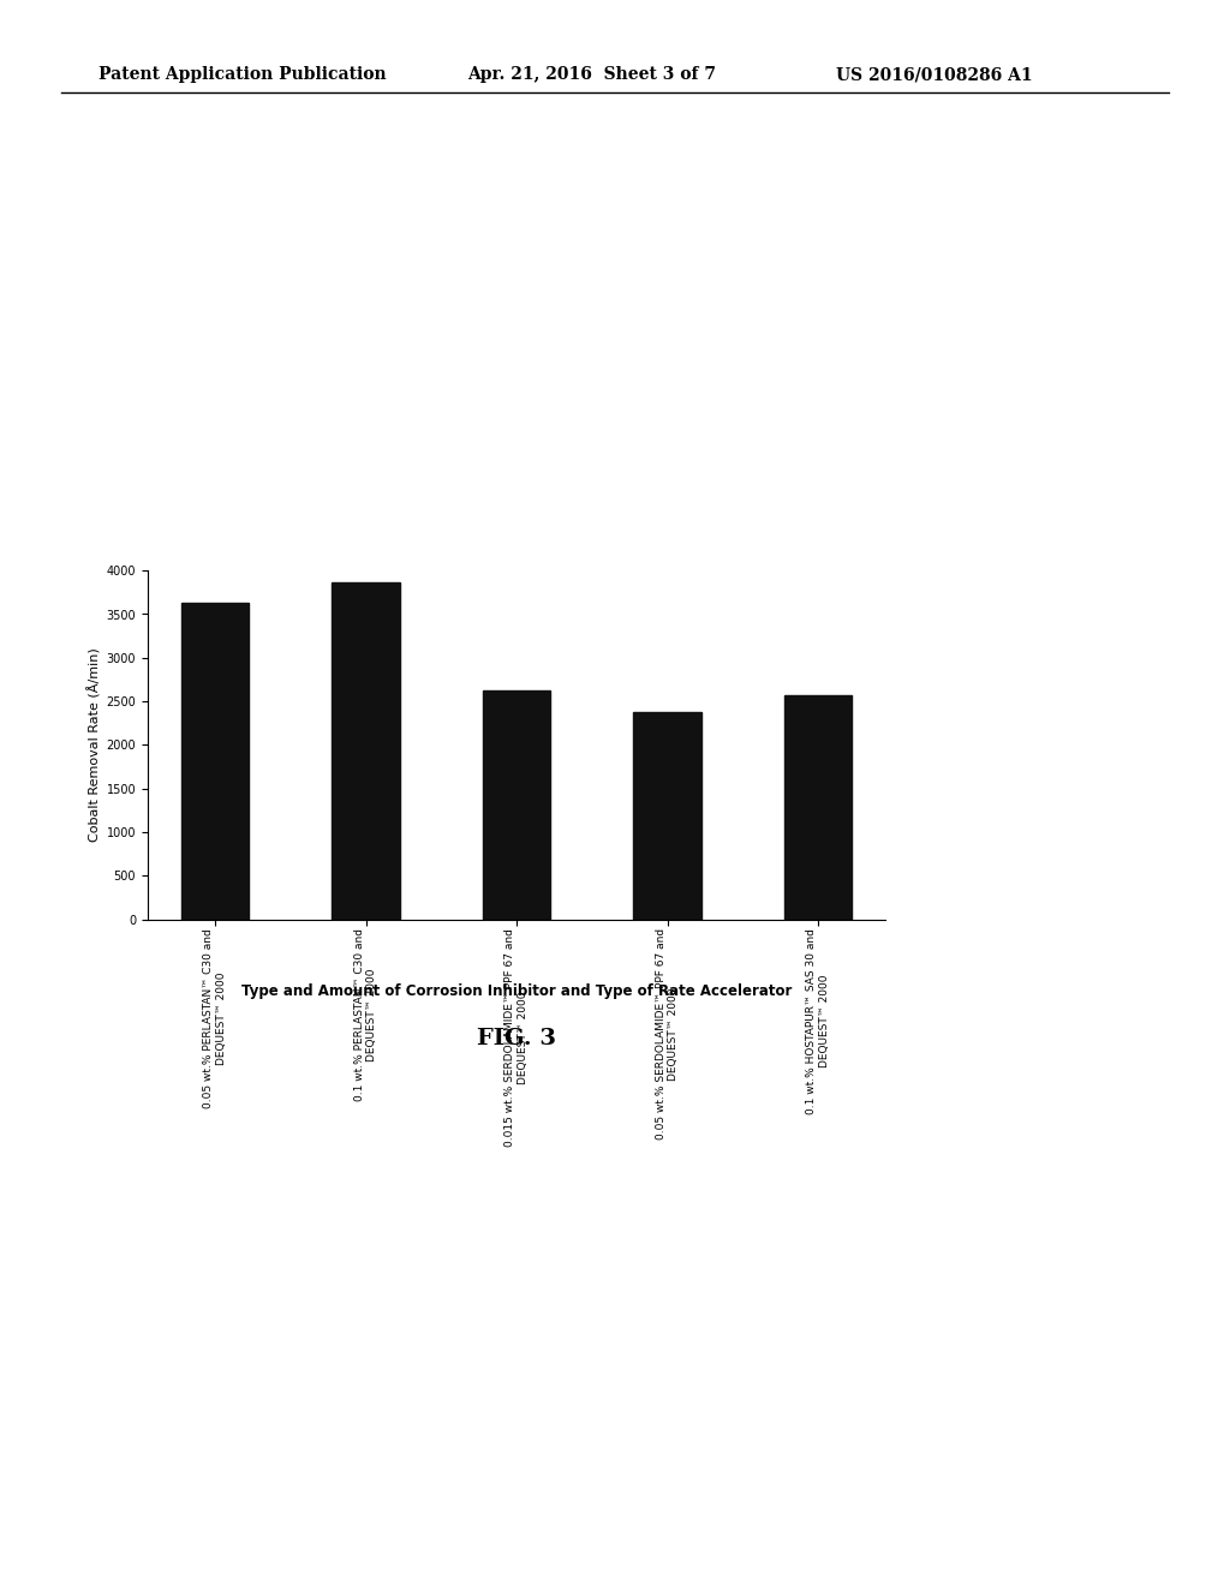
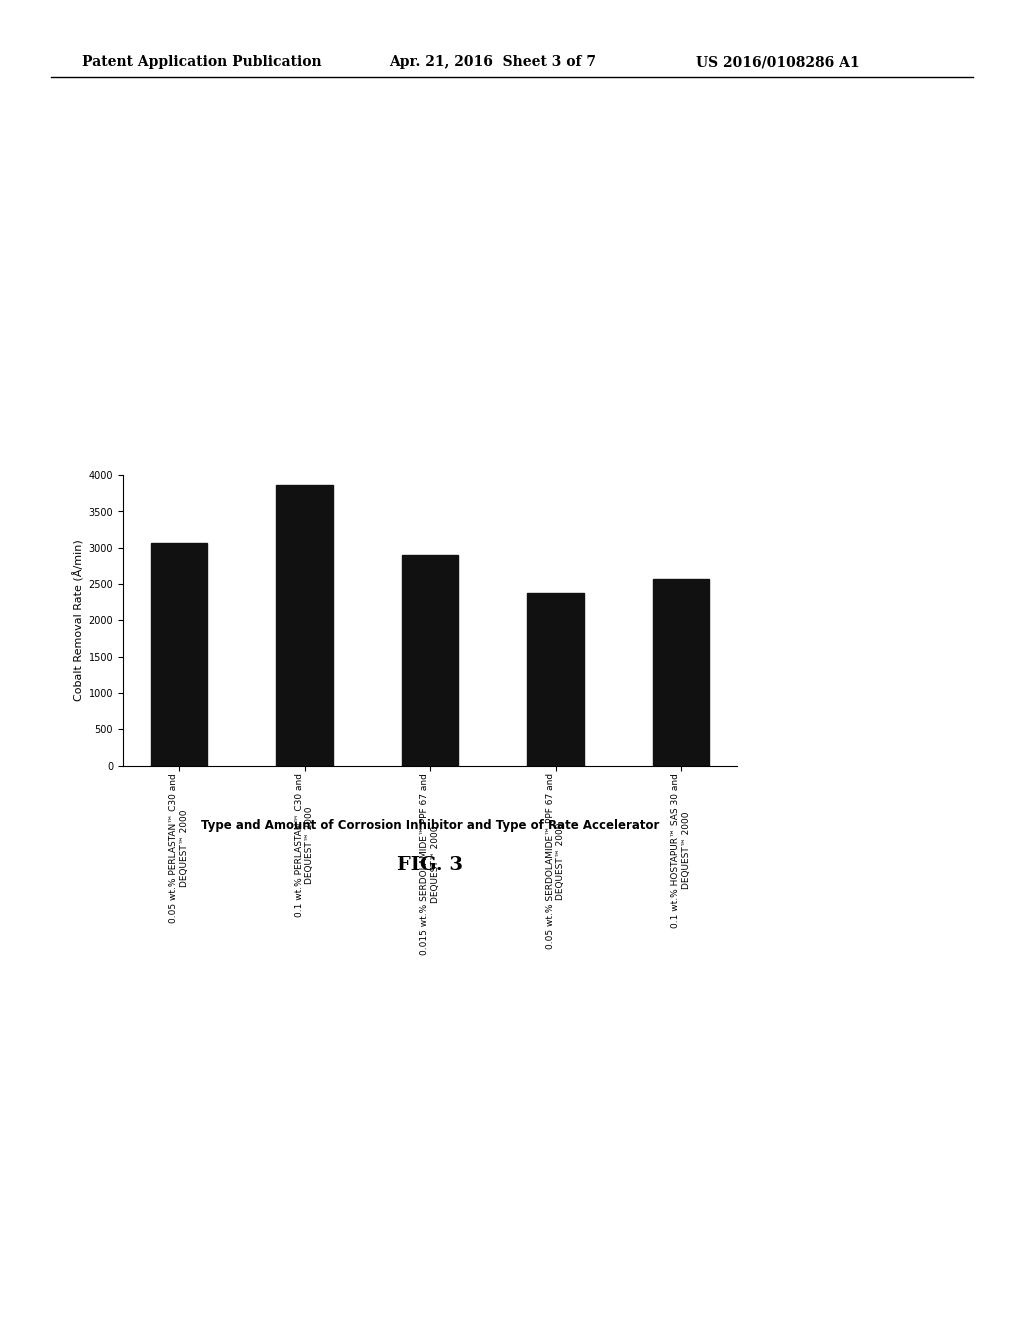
0.05 wt.% PERLASTAN™ C30 and DEQUEST™ 2000: 3630 -> 3060
0.015 wt.% SERDOLAMIDE™ PPF 67 and DEQUEST™ 2000: 2630 -> 2900
